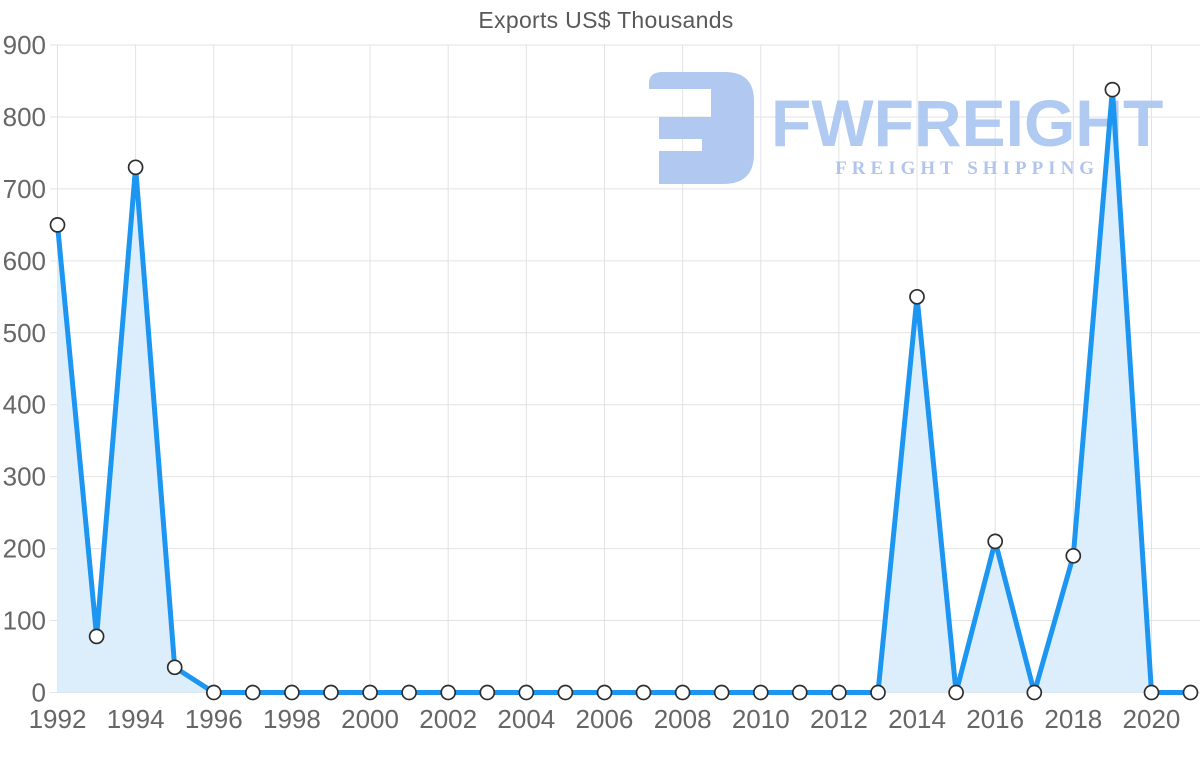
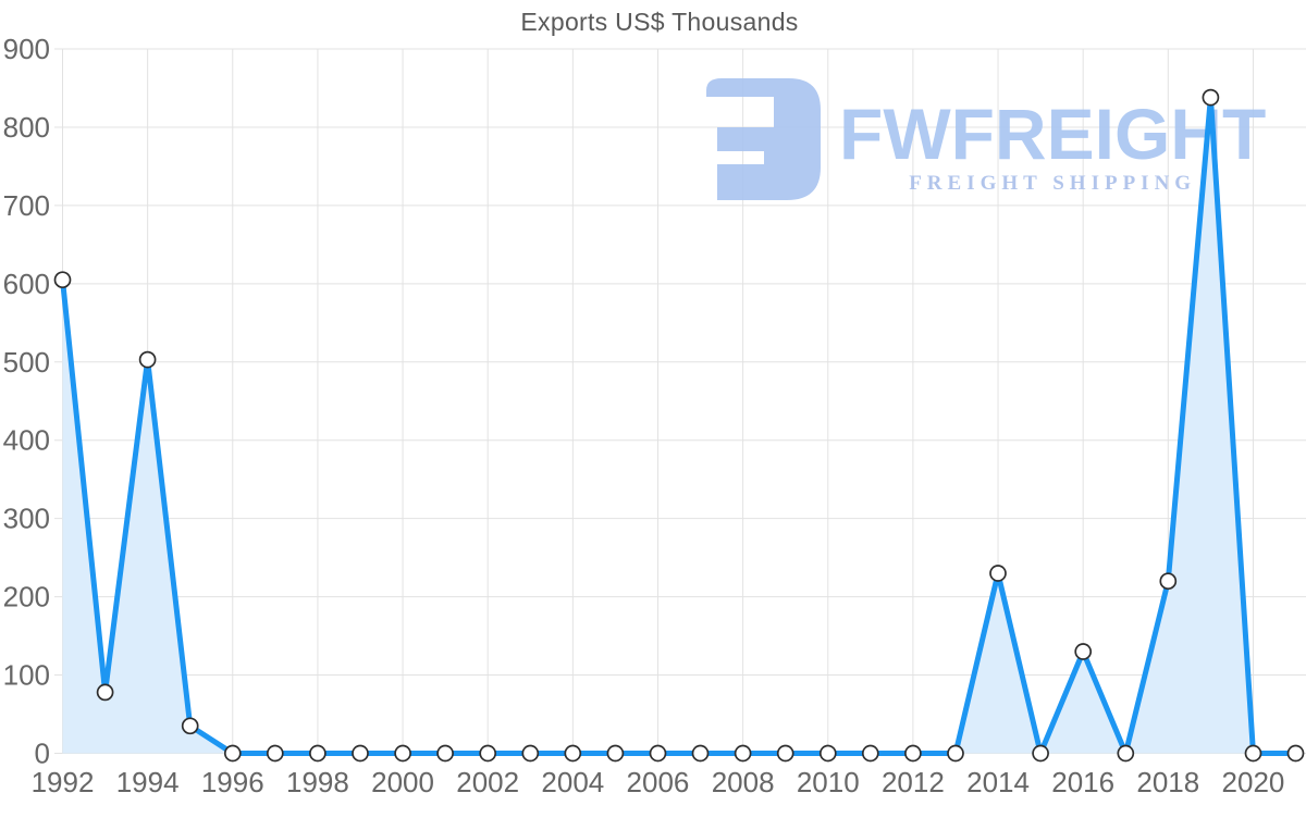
1992: 650 -> 600
1994: 730 -> 500
2014: 550 -> 230
2016: 210 -> 130
2018: 190 -> 220
